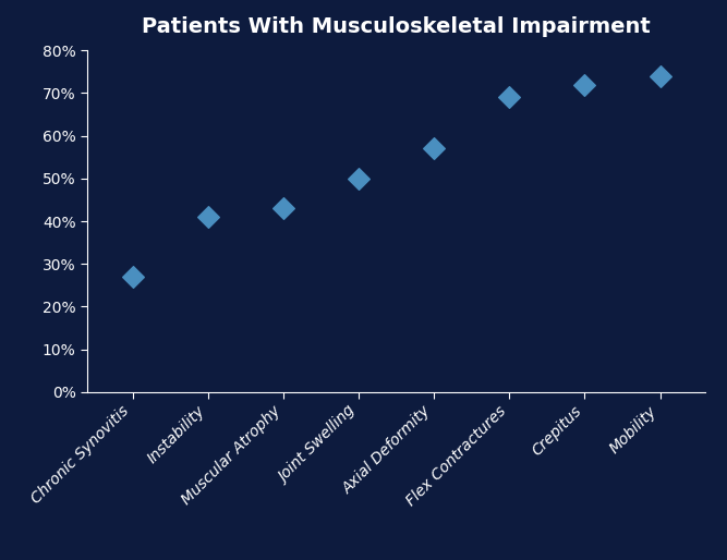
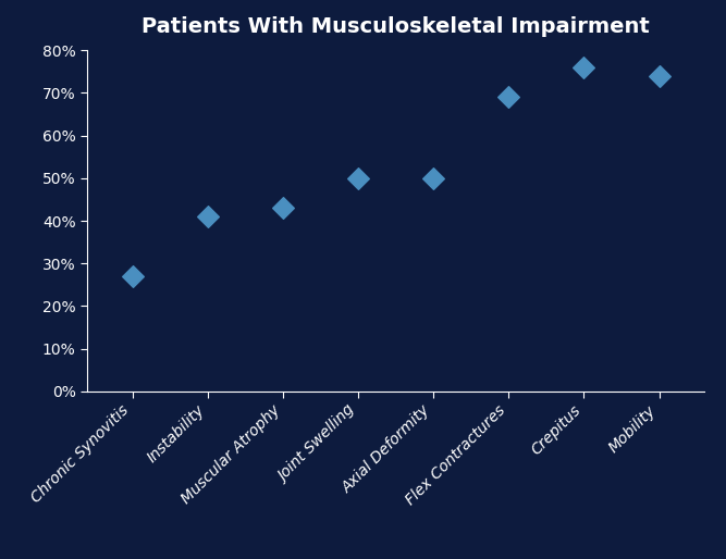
Axial Deformity: 57% -> 50%
Crepitus: 72% -> 76%
